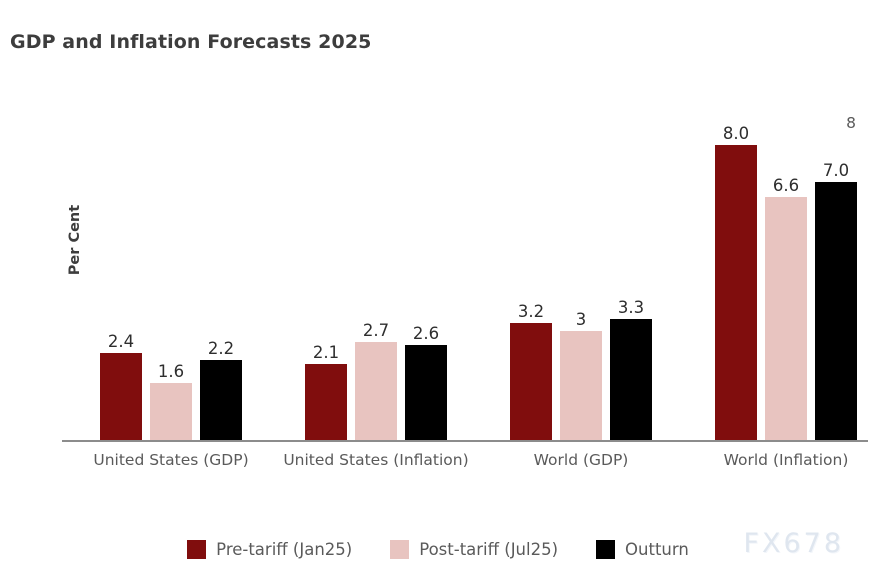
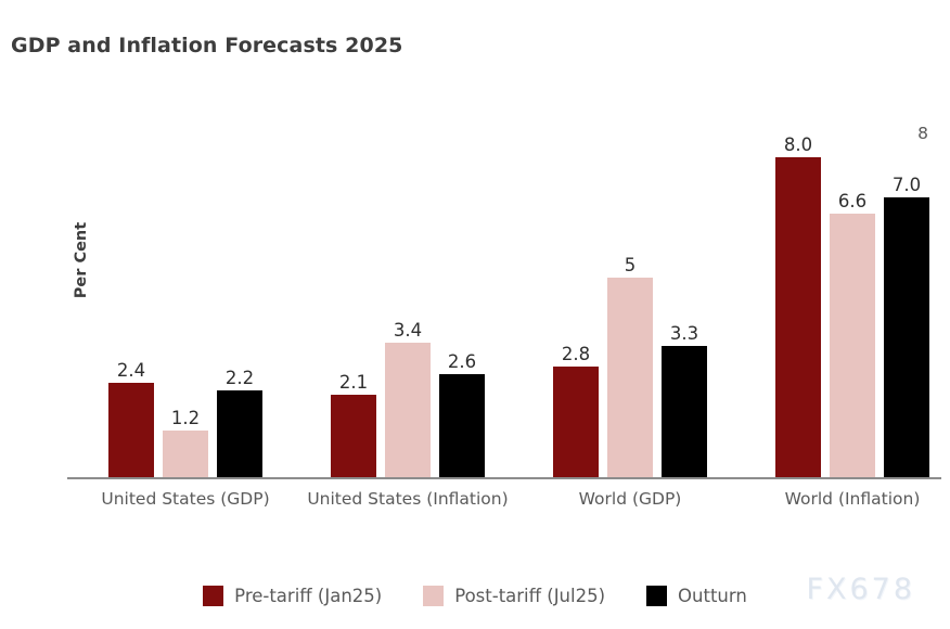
Post-tariff (Jul25)/United States (GDP): 1.6 -> 1.2
Post-tariff (Jul25)/United States (Inflation): 2.7 -> 3.4
Pre-tariff (Jan25)/World (GDP): 3.2 -> 2.8
Post-tariff (Jul25)/World (GDP): 3 -> 5
